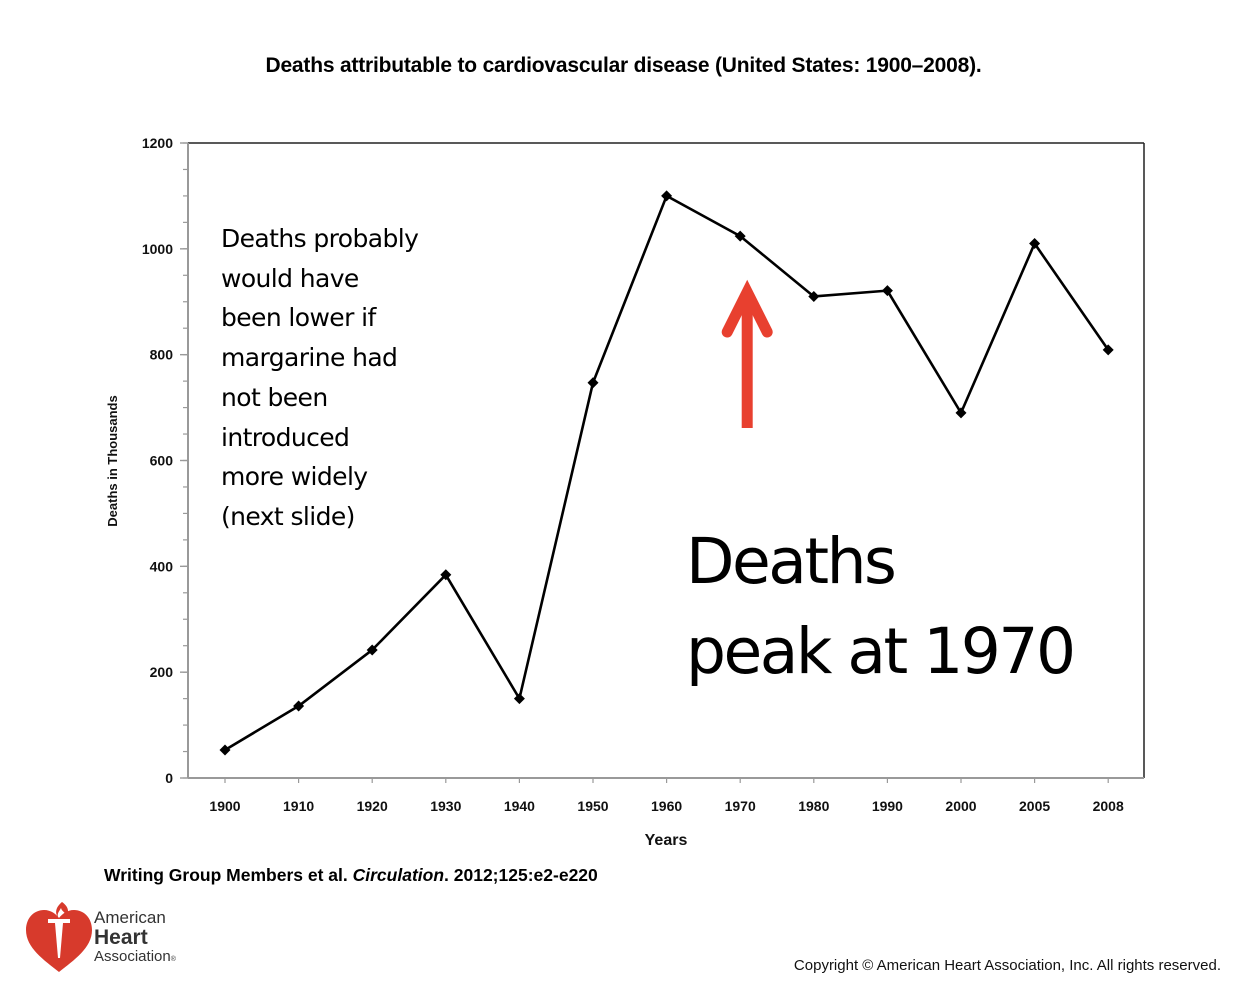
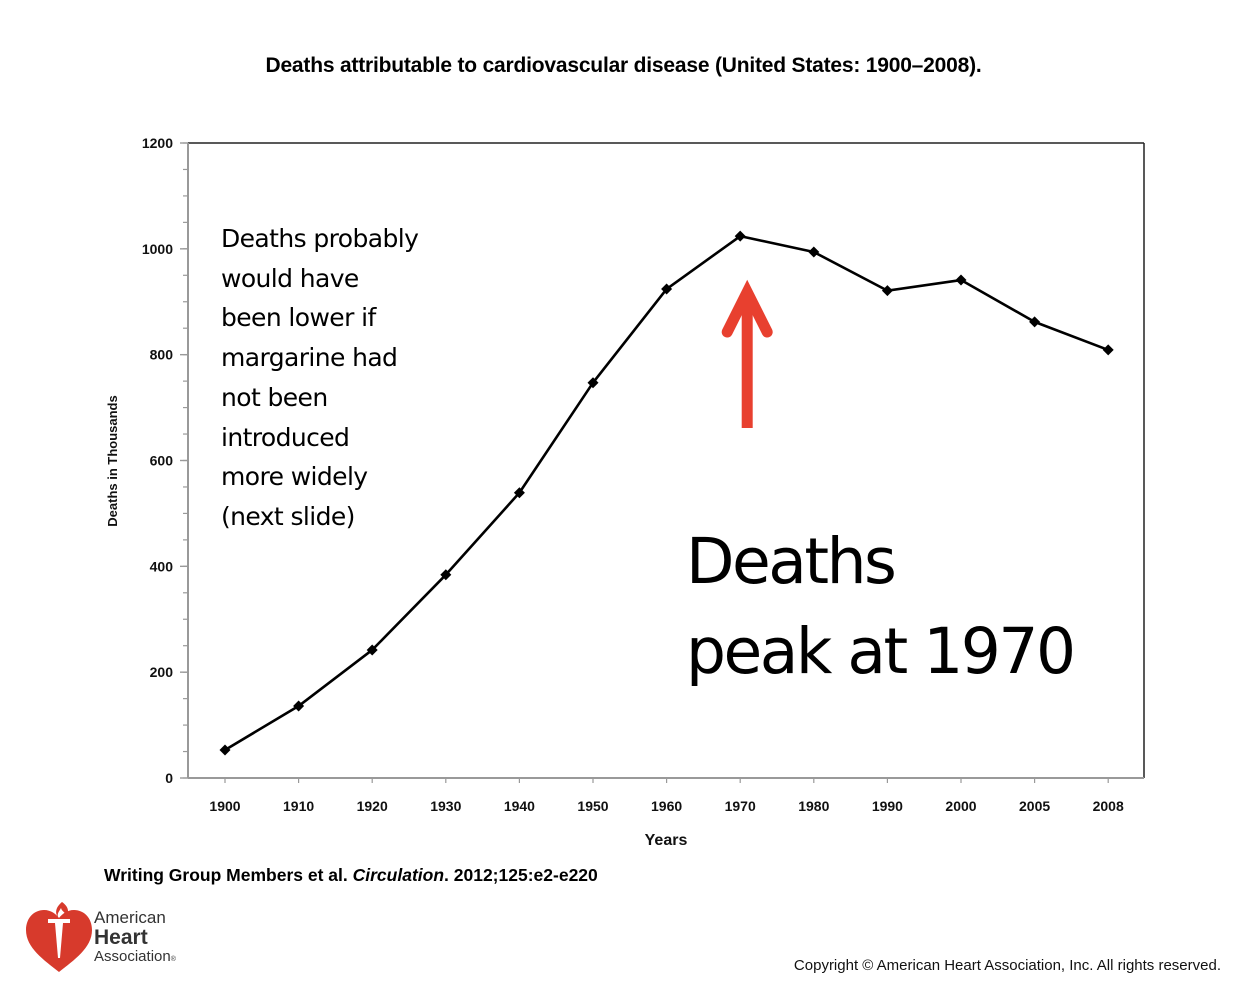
1940: 150 -> 540
1960: 1100 -> 920
1980: 910 -> 990
2000: 690 -> 940
2005: 1010 -> 860
